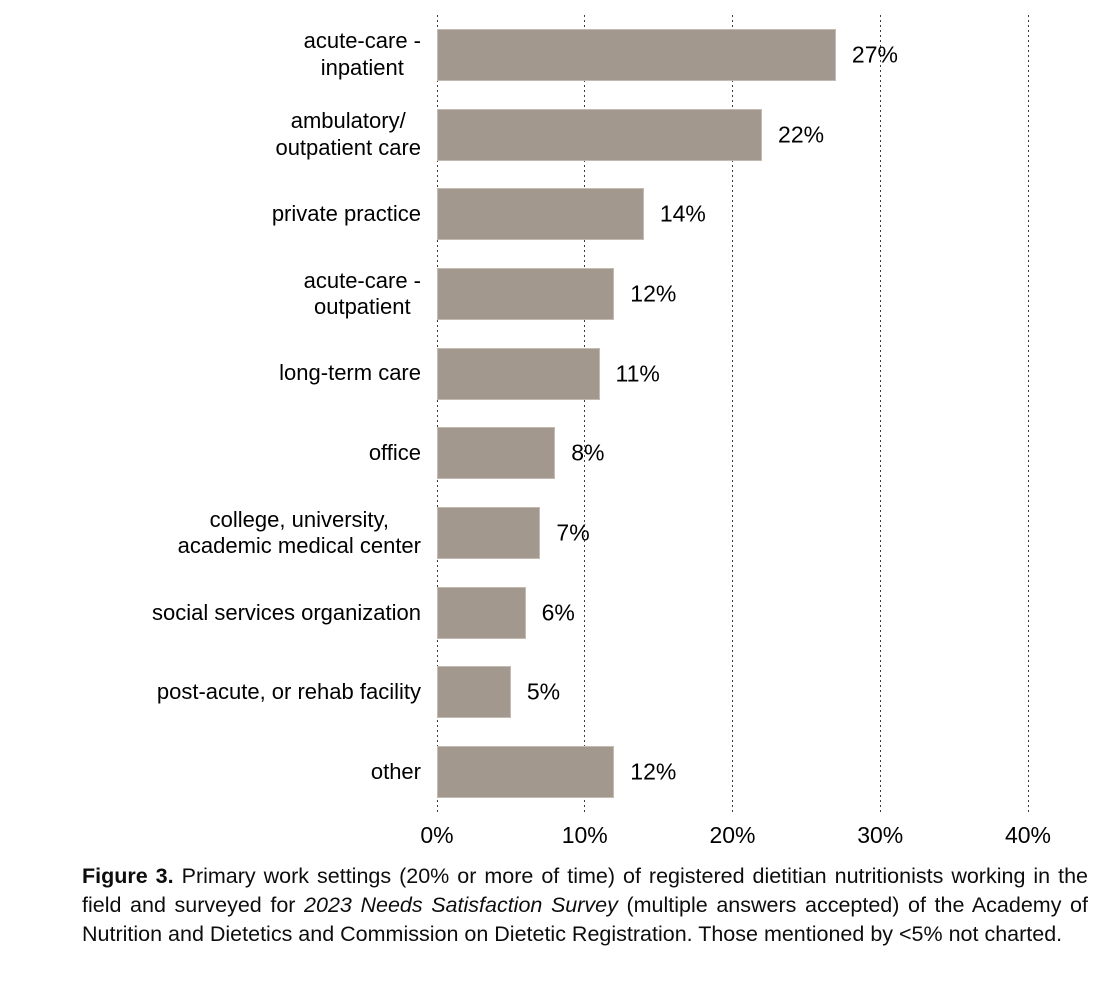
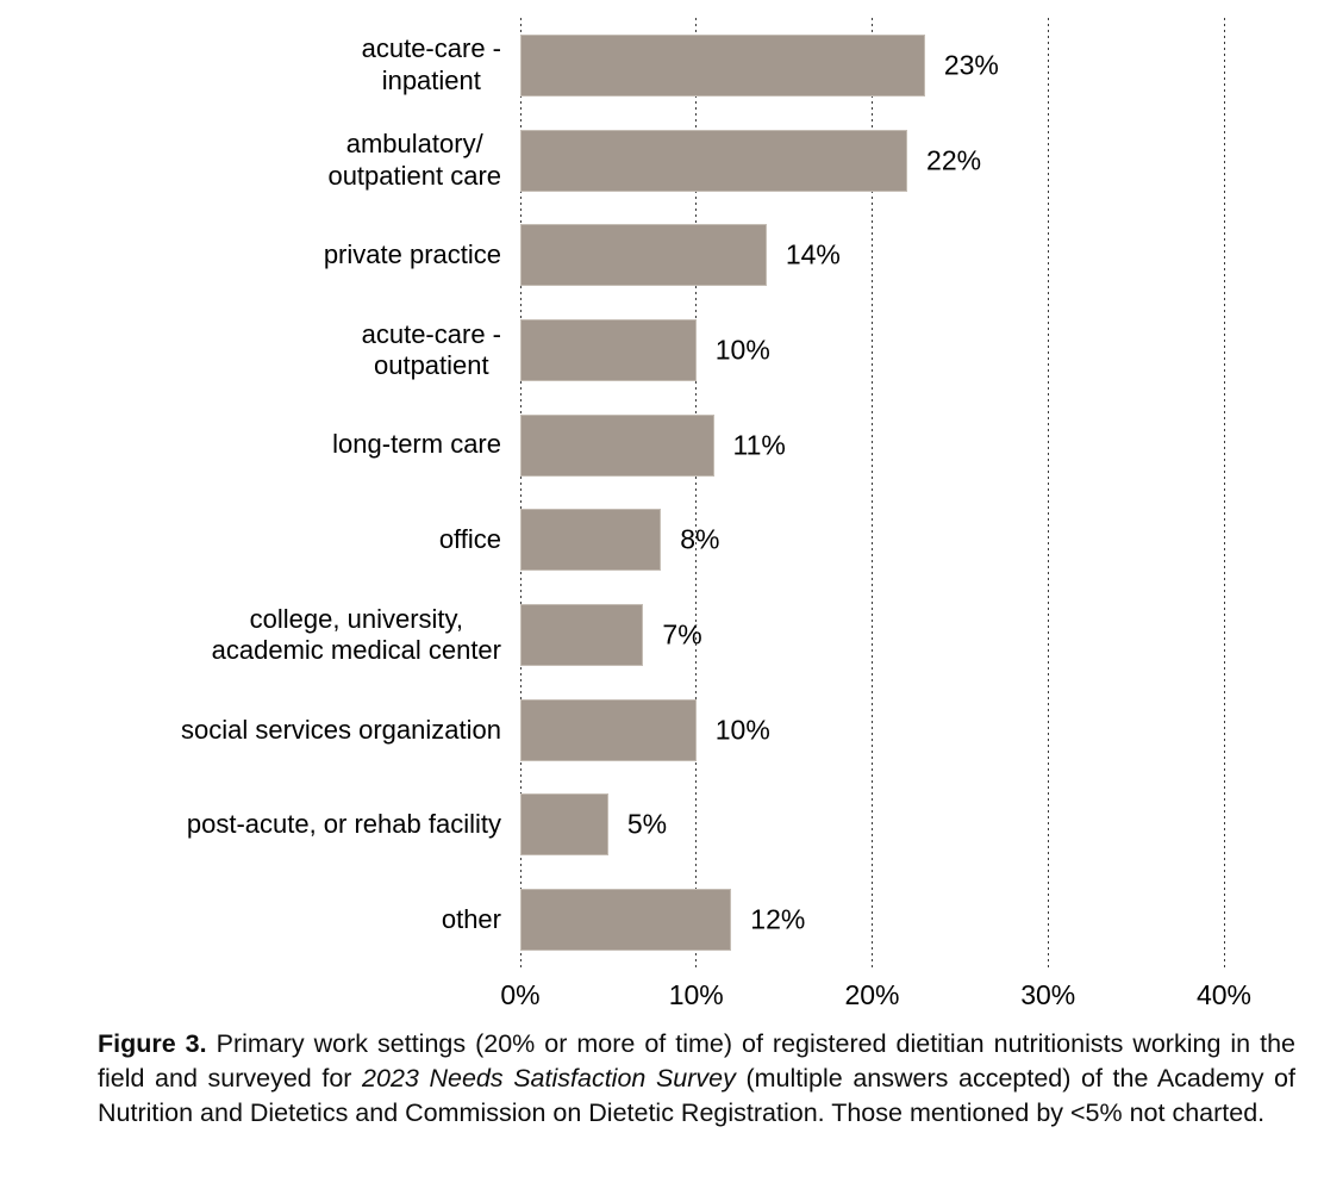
acute-care - inpatient: 27% -> 23%
acute-care - outpatient: 12% -> 10%
social services organization: 6% -> 10%
